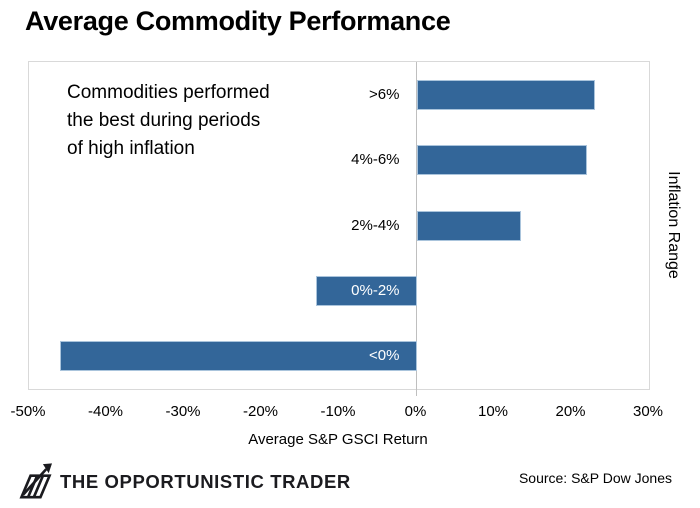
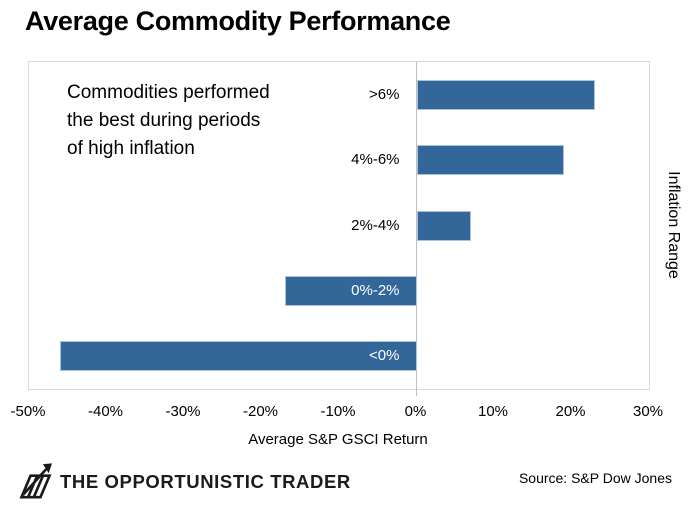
4%-6%: 22% -> 19%
2%-4%: 14% -> 7%
0%-2%: -13% -> -17%
